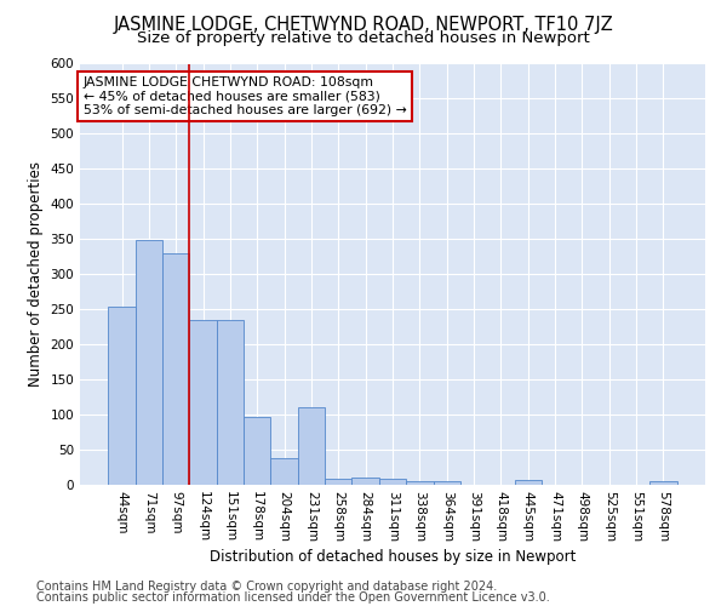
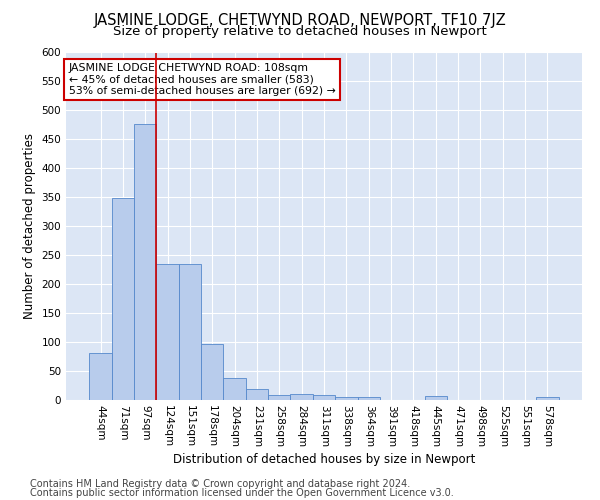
44sqm: 254 -> 82
97sqm: 330 -> 477
231sqm: 110 -> 19
